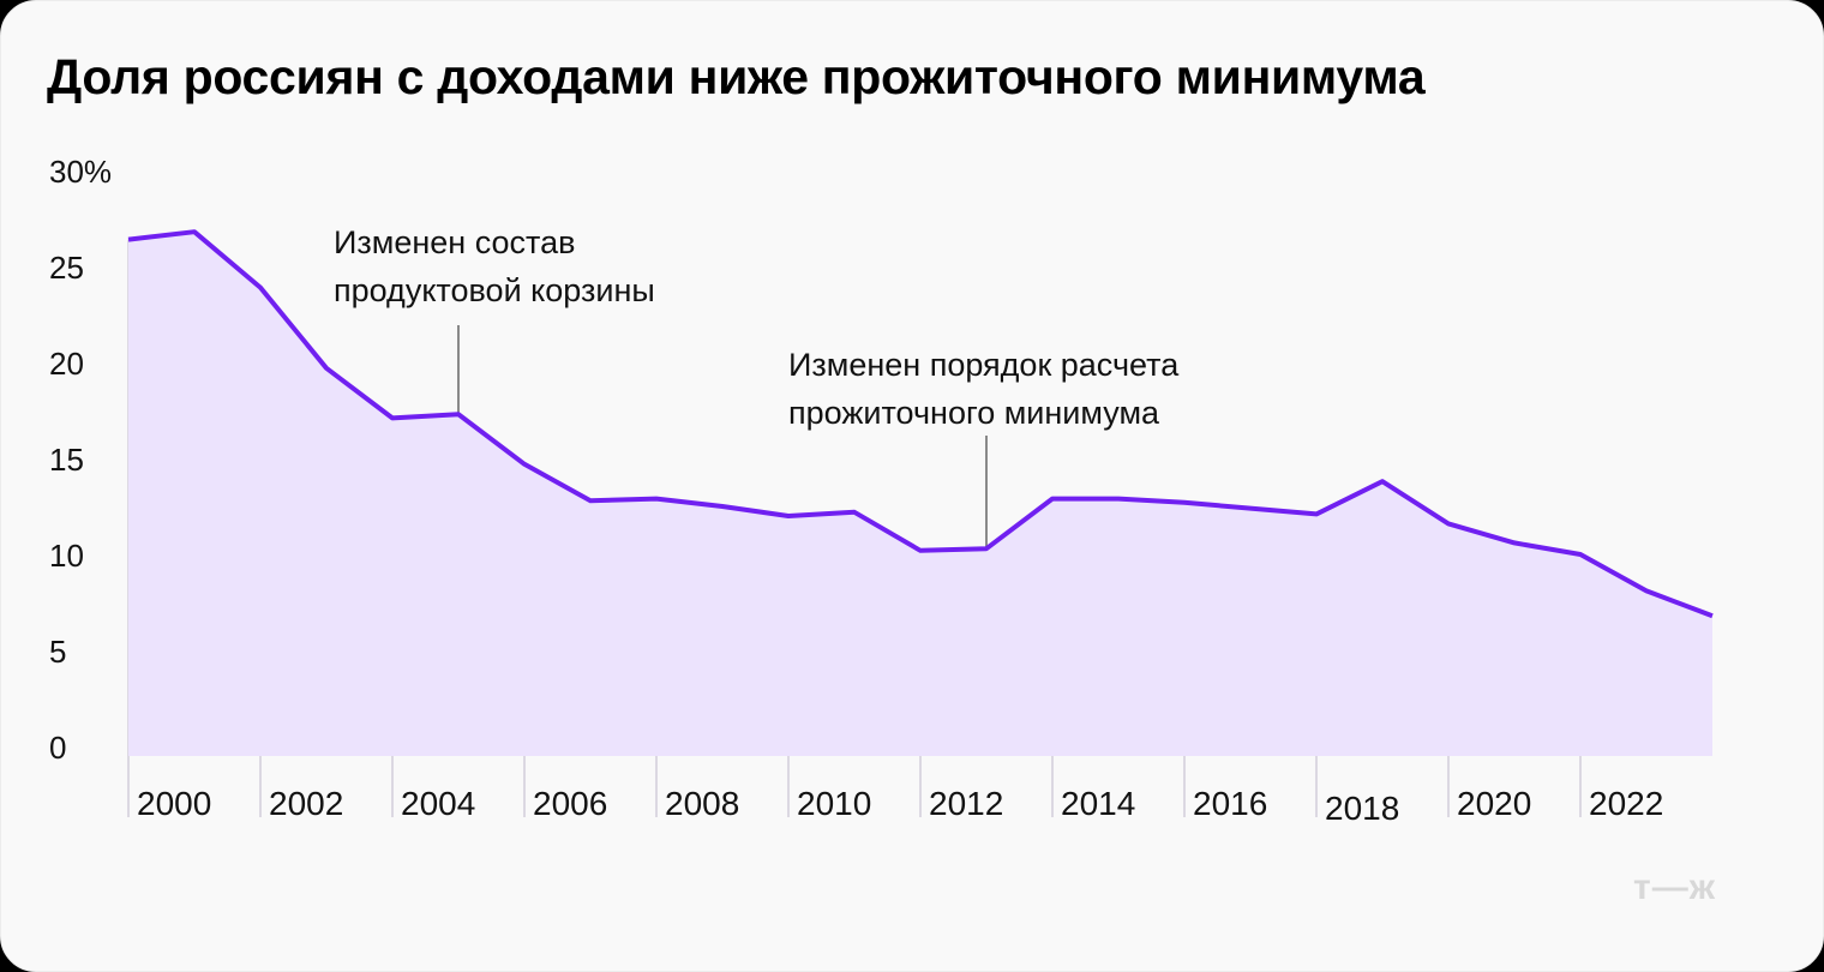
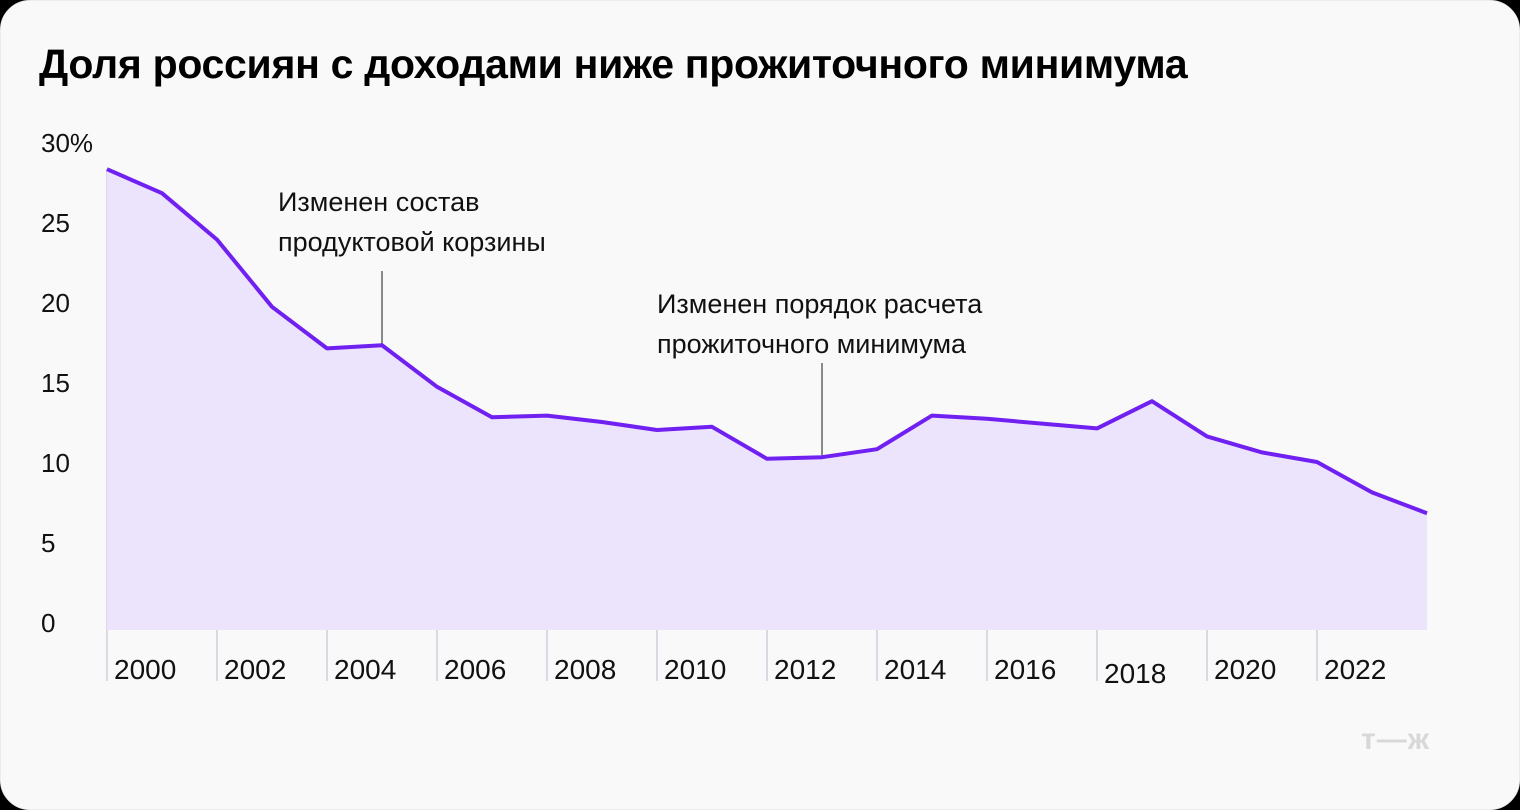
2000: 26.9% -> 28.8%
2014: 13.4% -> 11.3%
